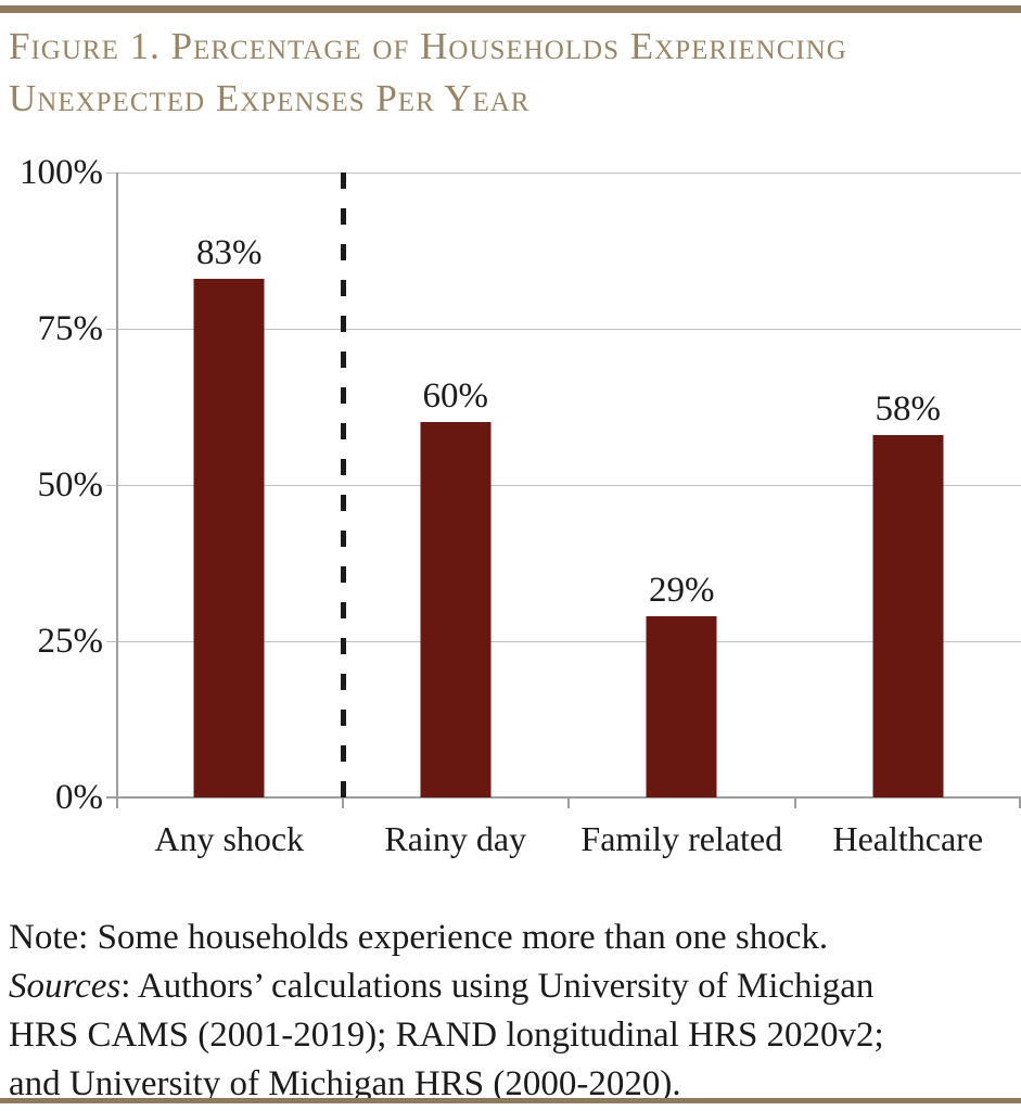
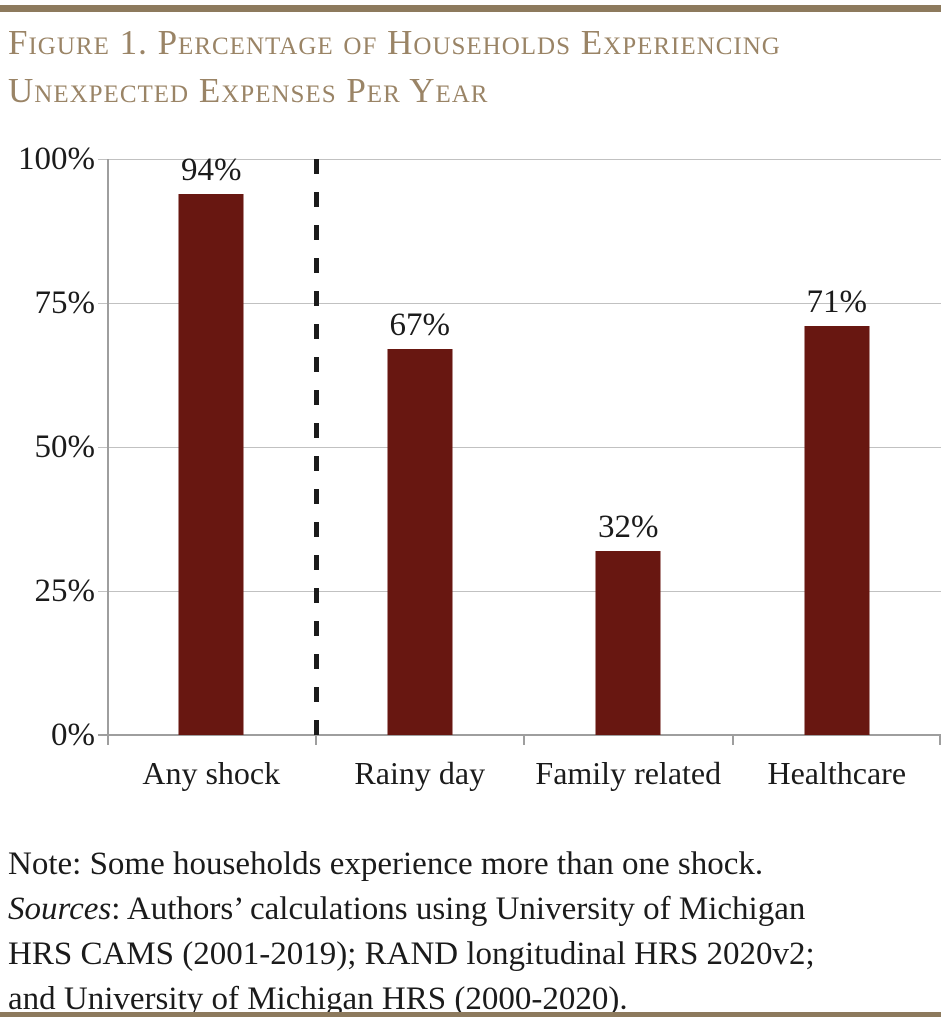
Any shock: 83% -> 94%
Rainy day: 60% -> 67%
Family related: 29% -> 32%
Healthcare: 58% -> 71%
